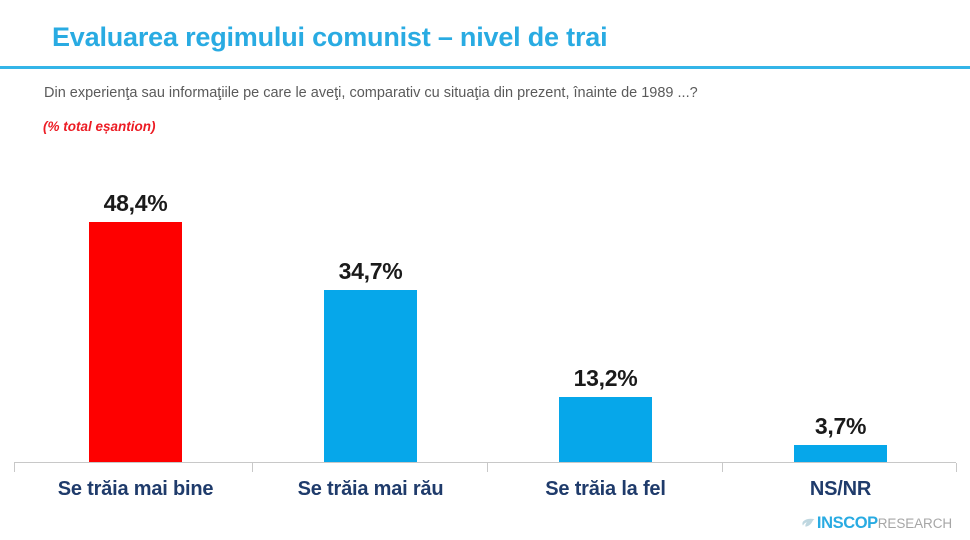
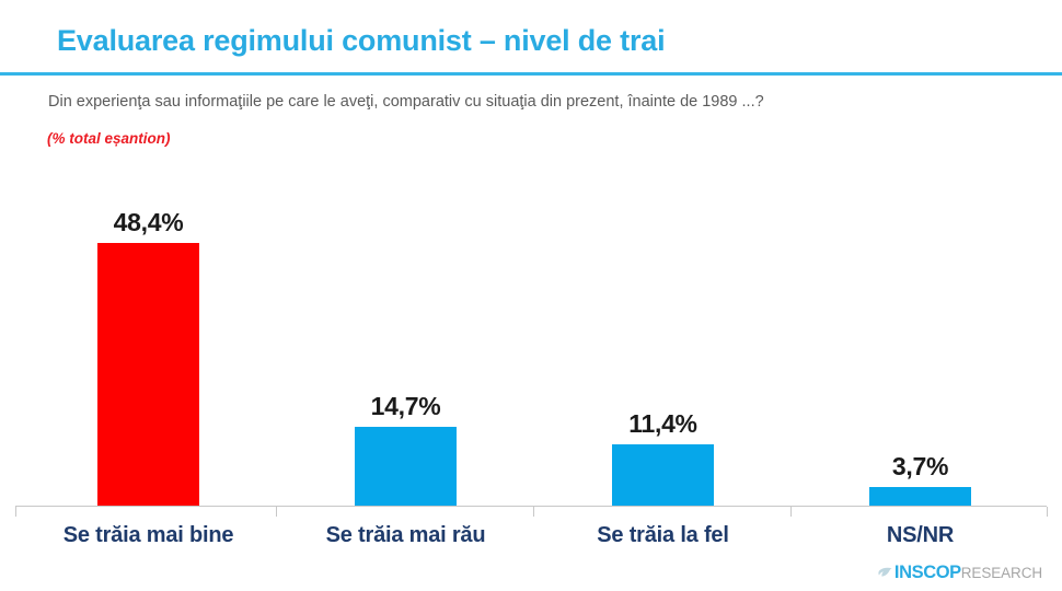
Se trăia mai rău: 34,7% -> 14,7%
Se trăia la fel: 13,2% -> 11,4%
